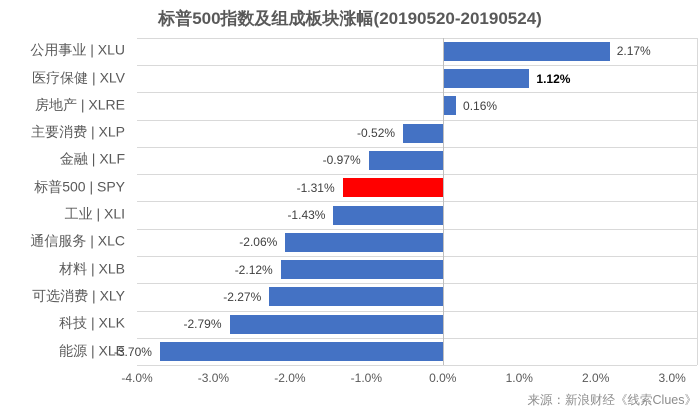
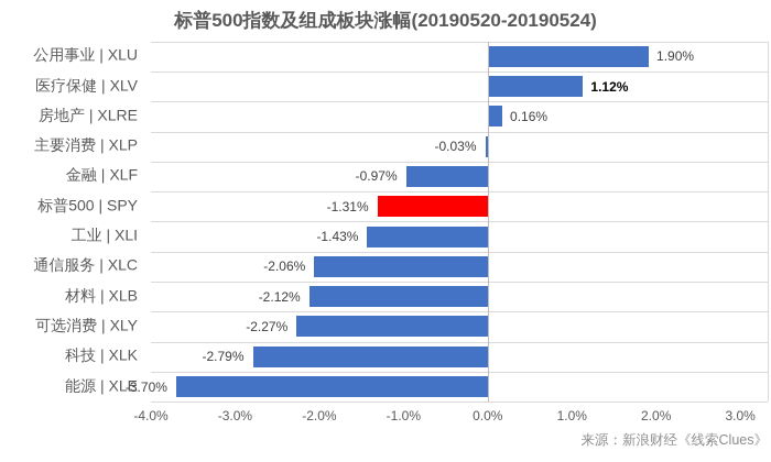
公用事业 | XLU: 2.17% -> 1.90%
主要消费 | XLP: -0.52% -> -0.03%
